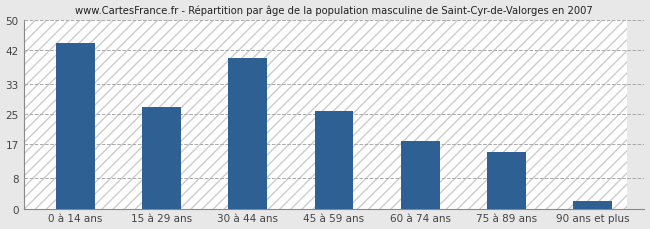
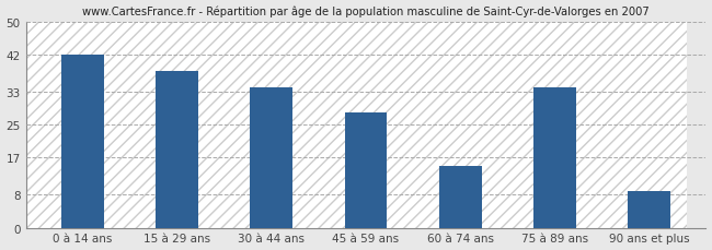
0 à 14 ans: 44 -> 42
15 à 29 ans: 27 -> 38
30 à 44 ans: 40 -> 34
45 à 59 ans: 26 -> 28
60 à 74 ans: 18 -> 15
75 à 89 ans: 15 -> 34
90 ans et plus: 2 -> 9
